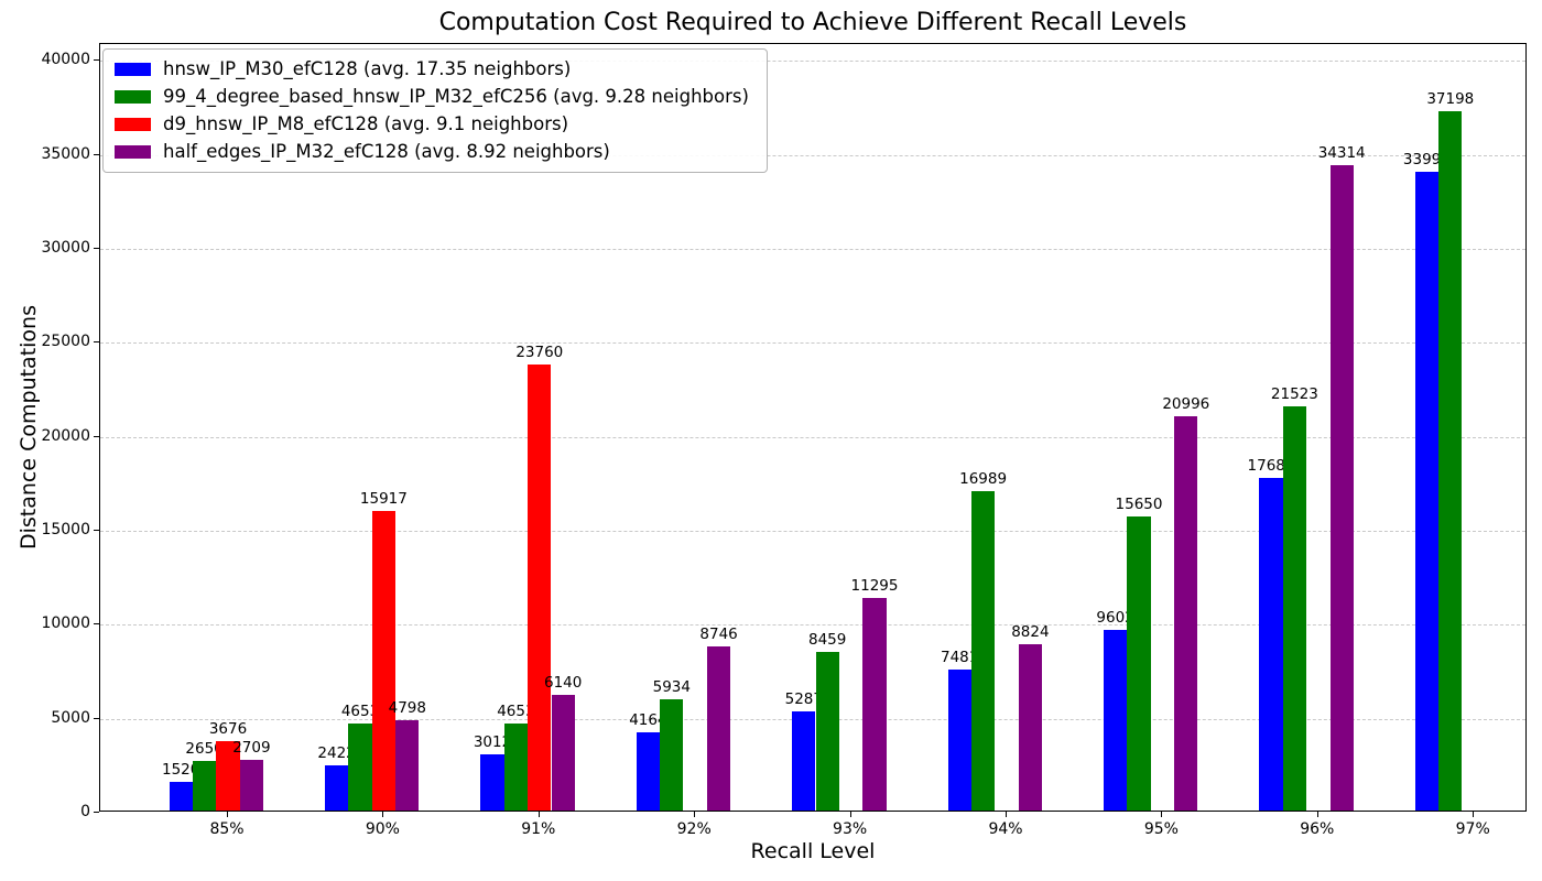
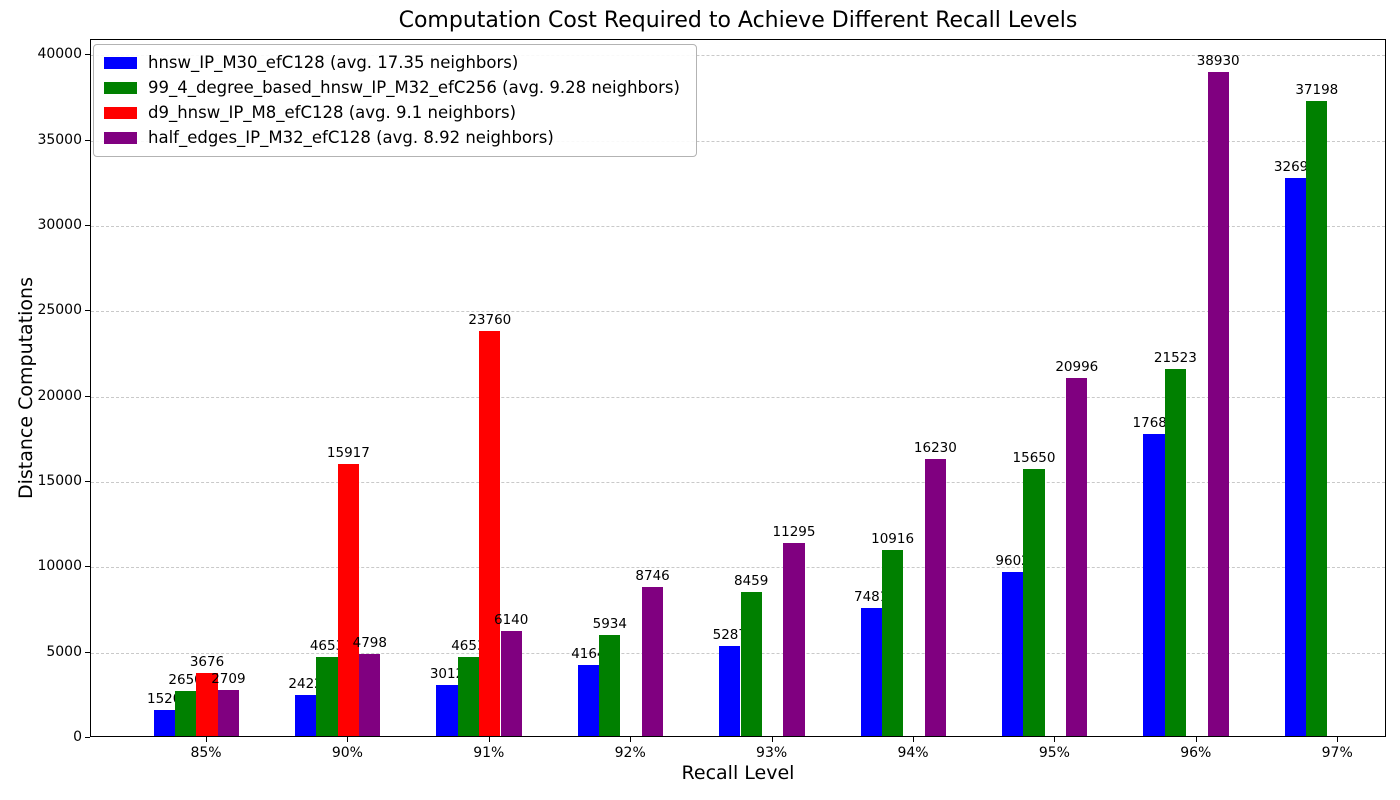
99_4_degree_based_hnsw_IP_M32_efC256 (avg. 9.28 neighbors)/94%: 16989 -> 10916
half_edges_IP_M32_efC128 (avg. 8.92 neighbors)/94%: 8824 -> 16230
half_edges_IP_M32_efC128 (avg. 8.92 neighbors)/96%: 34314 -> 38930
hnsw_IP_M30_efC128 (avg. 17.35 neighbors)/97%: 33997 -> 32692
